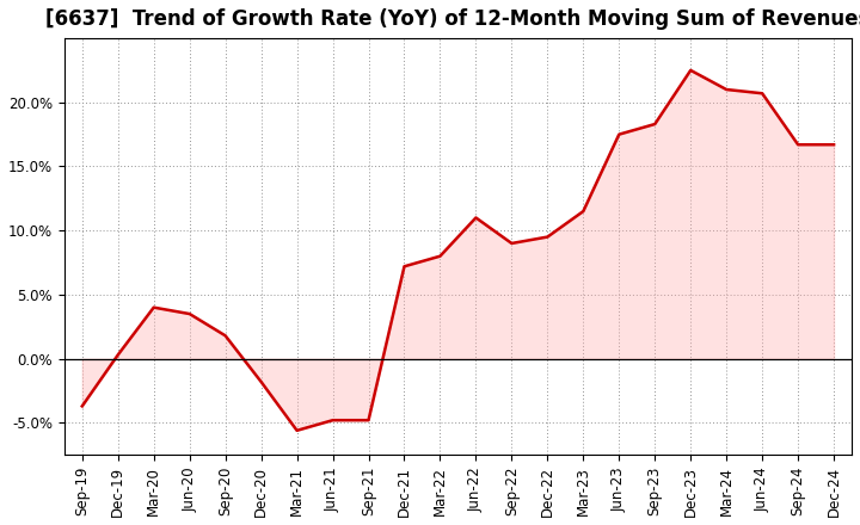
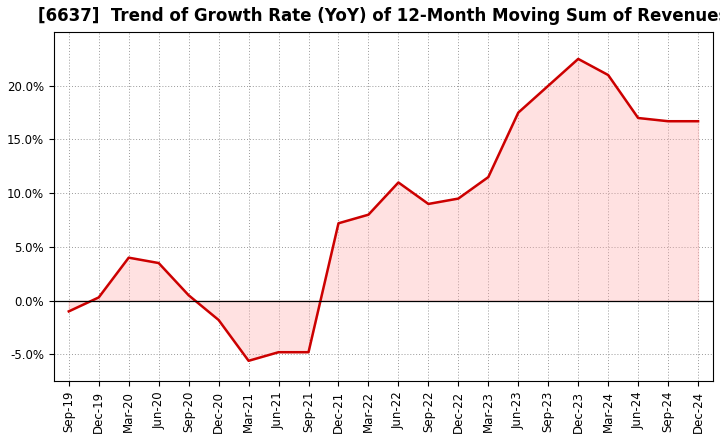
Sep-19: -3.7% -> -1.0%
Sep-20: 1.8% -> 0.5%
Sep-23: 18.3% -> 20.0%
Jun-24: 20.7% -> 17.0%
